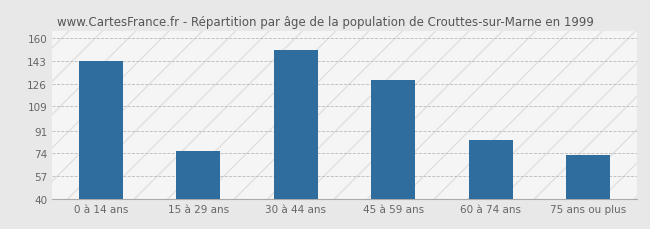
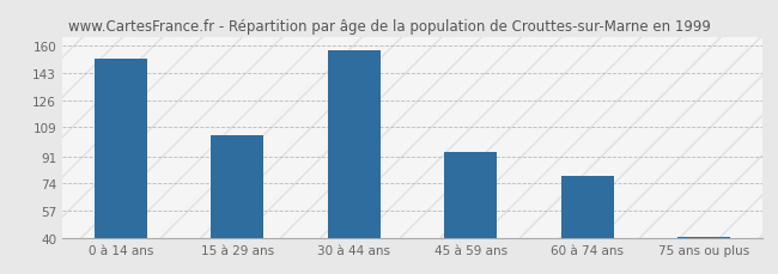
0 à 14 ans: 143 -> 152
15 à 29 ans: 76 -> 104
30 à 44 ans: 151 -> 157
45 à 59 ans: 129 -> 94
60 à 74 ans: 84 -> 79
75 ans ou plus: 73 -> 41
